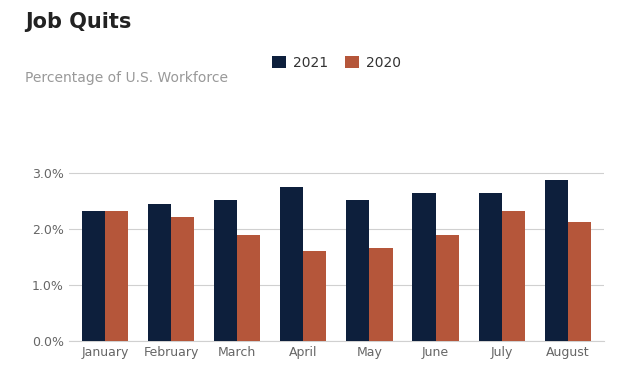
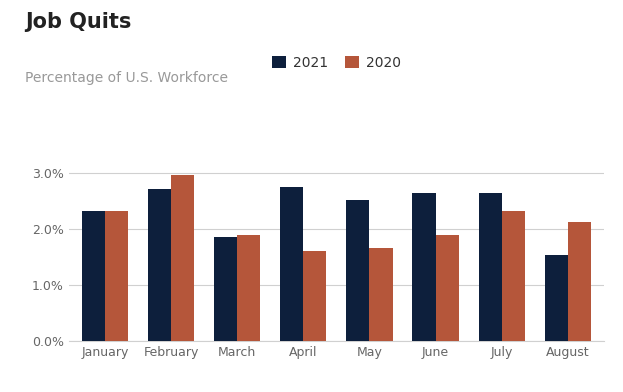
2021/February: 2.45% -> 2.72%
2020/February: 2.22% -> 2.96%
2021/March: 2.52% -> 1.86%
2021/August: 2.88% -> 1.54%
